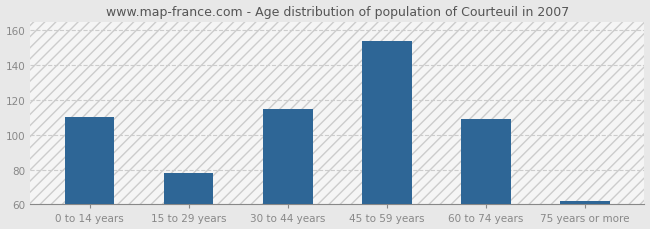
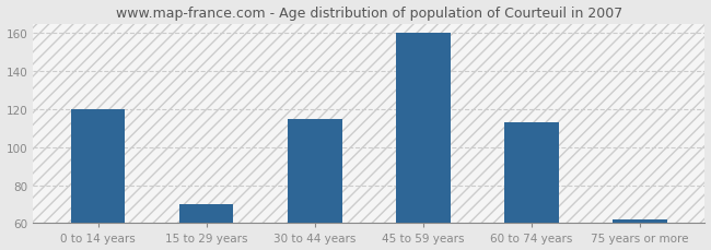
0 to 14 years: 110 -> 120
15 to 29 years: 78 -> 70
45 to 59 years: 154 -> 160
60 to 74 years: 109 -> 113
